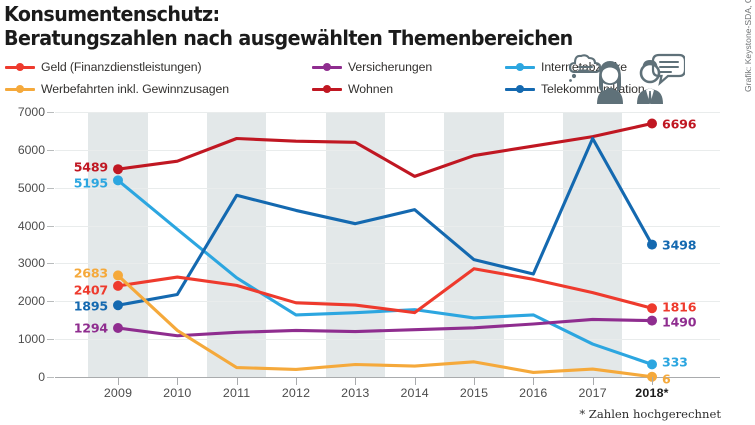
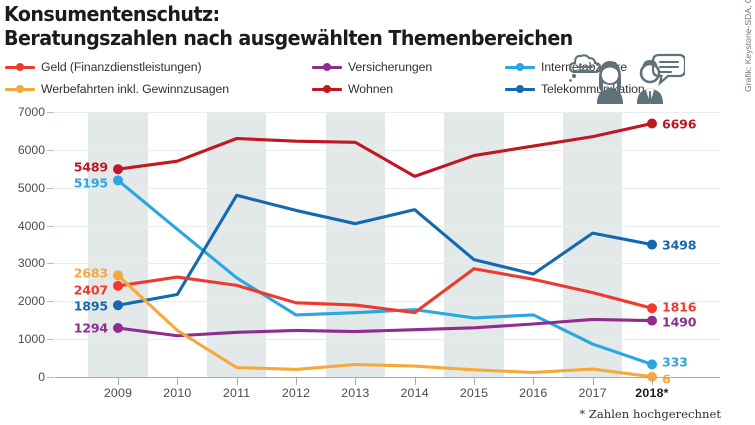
Werbefahrten inkl. Gewinnzusagen/2015: 400 -> 200
Telekommunikation/2017: 6300 -> 3800
